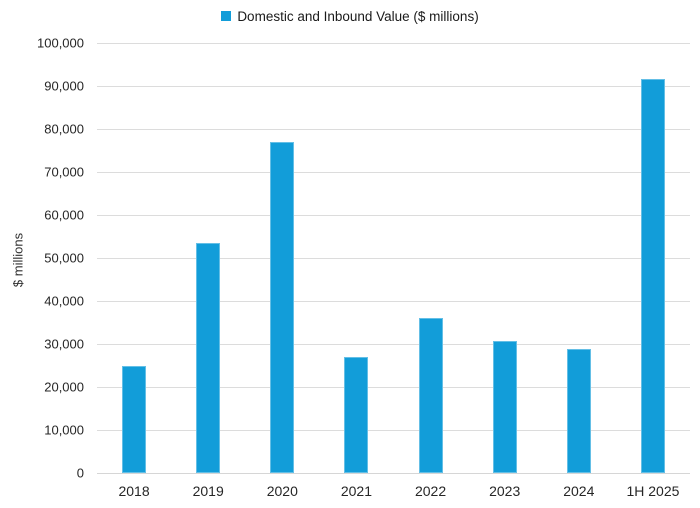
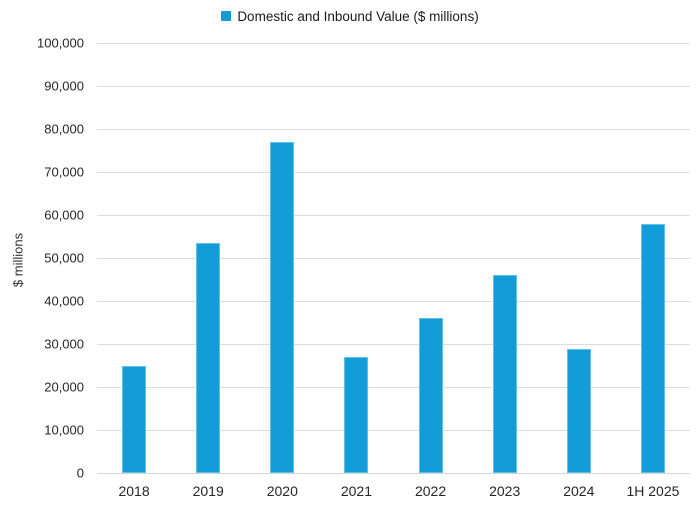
2023: 31000 -> 46000
1H 2025: 92000 -> 58000
